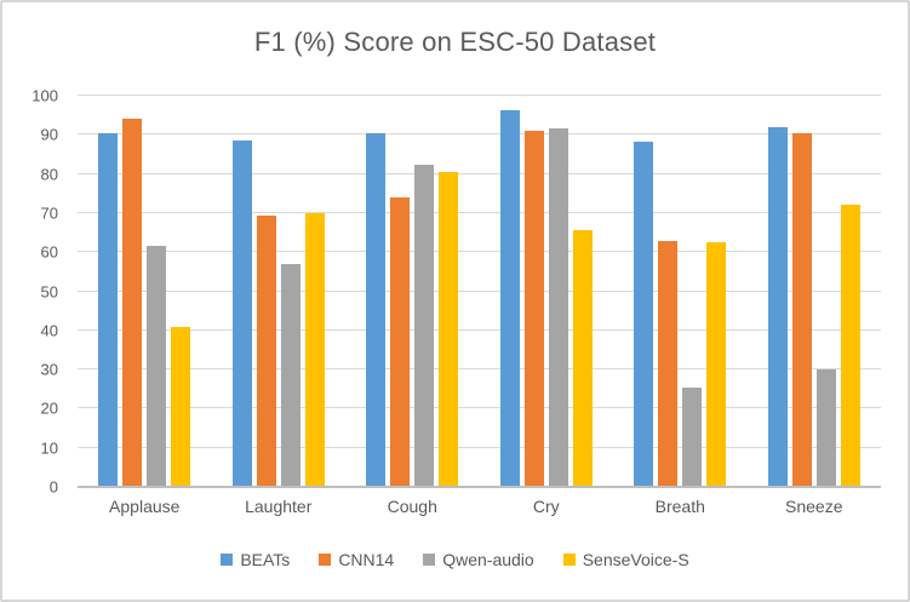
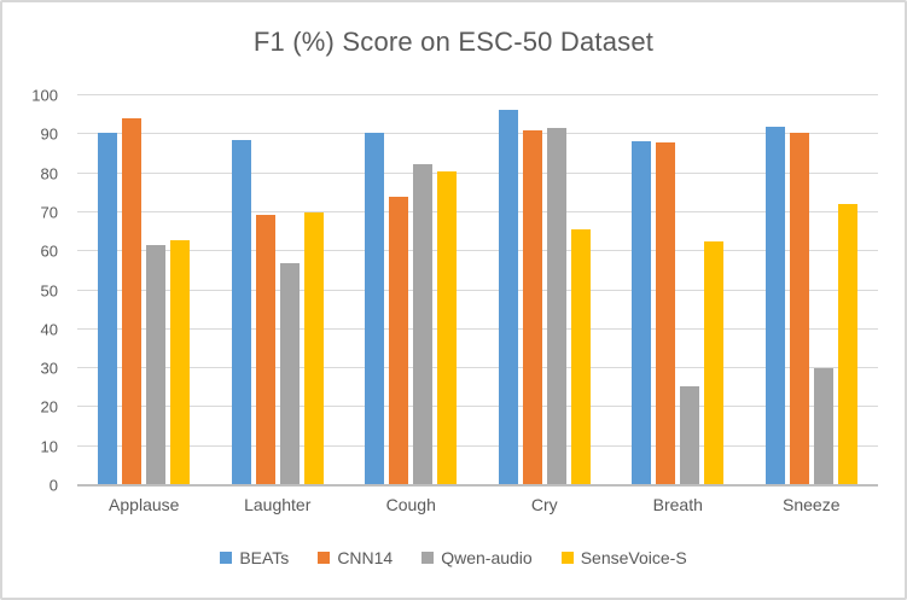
SenseVoice-S/Applause: 41 -> 63
CNN14/Breath: 63 -> 88
